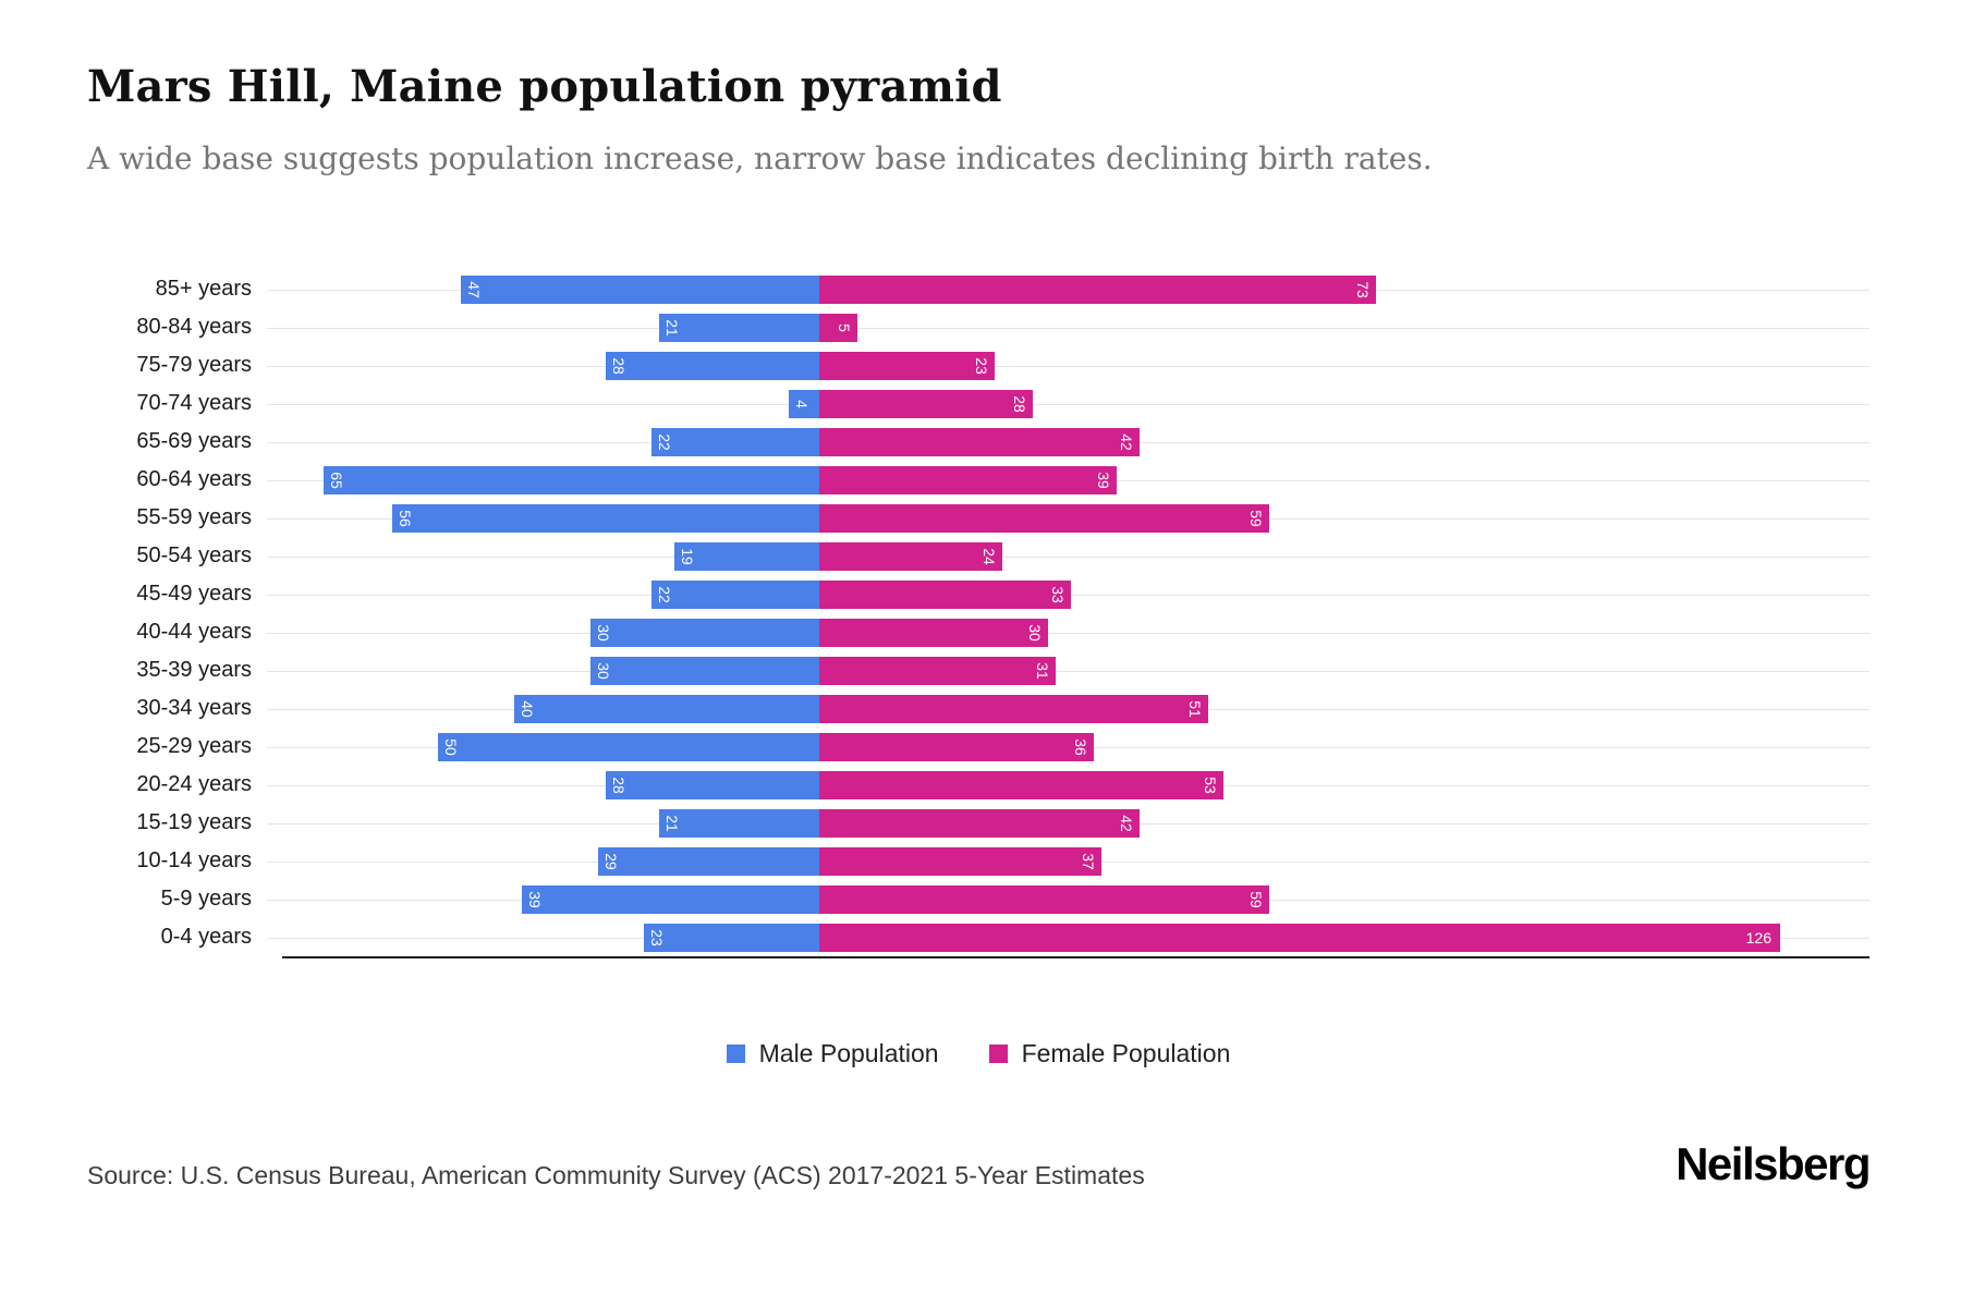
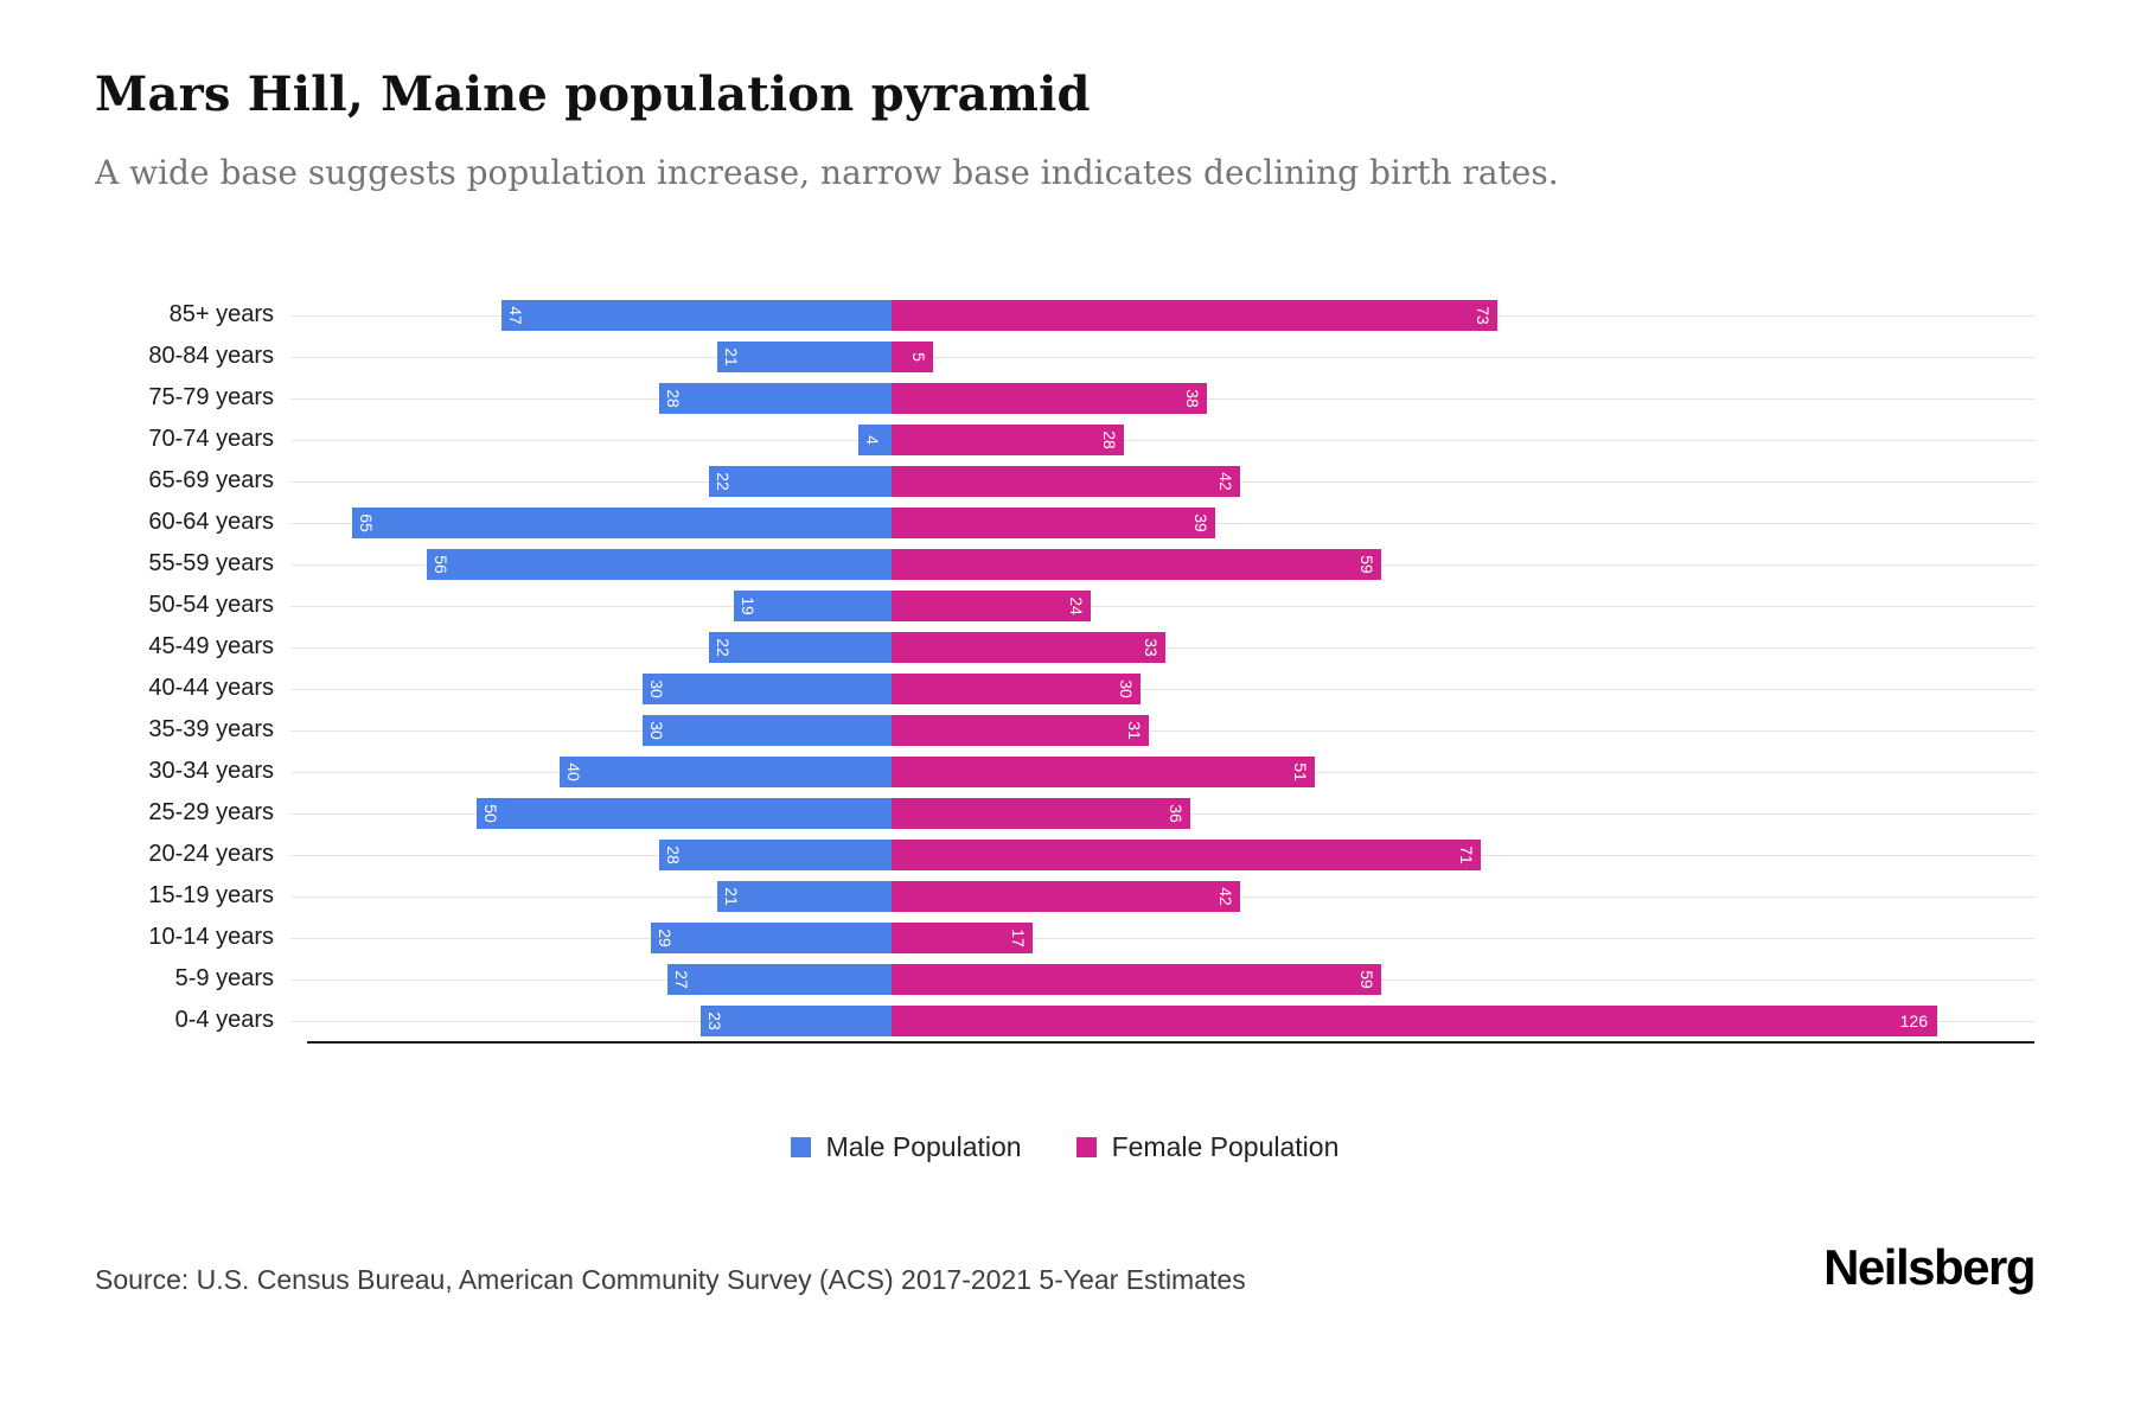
Female Population/75-79 years: 23 -> 38
Female Population/20-24 years: 53 -> 71
Female Population/10-14 years: 37 -> 17
Male Population/5-9 years: 39 -> 27
